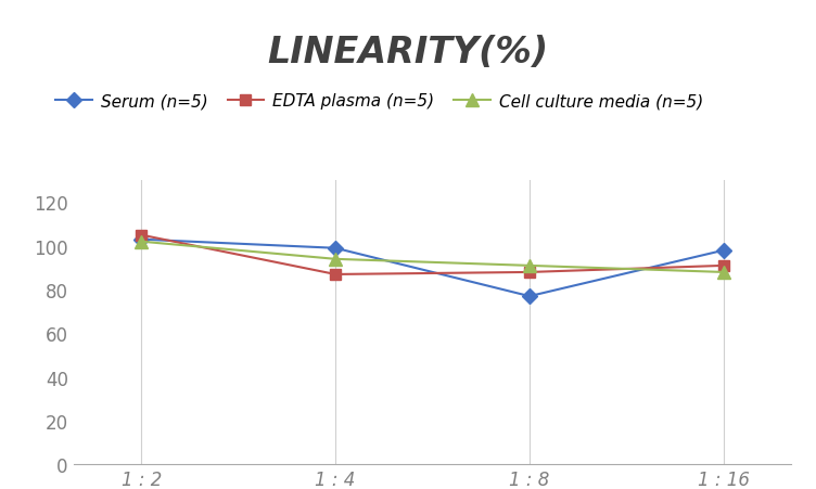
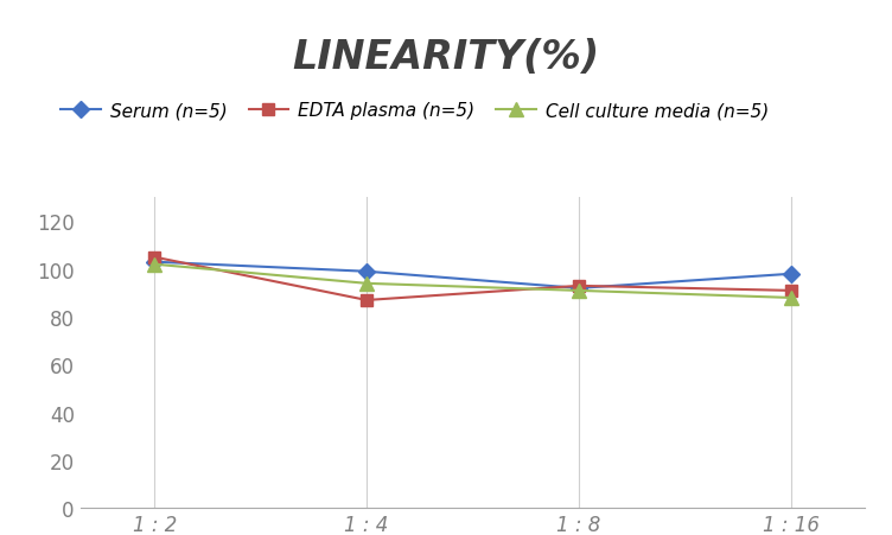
Serum (n=5)/1 : 8: 77 -> 92
EDTA plasma (n=5)/1 : 8: 88 -> 93
